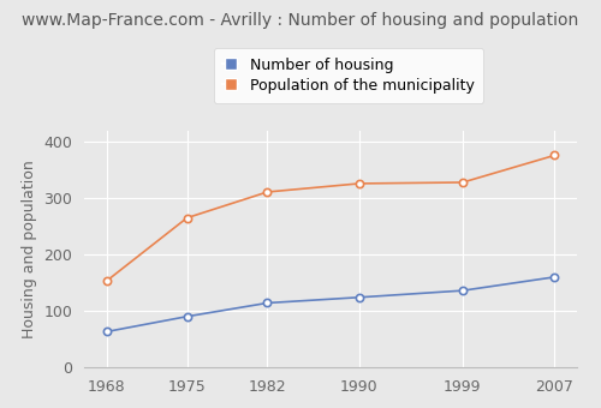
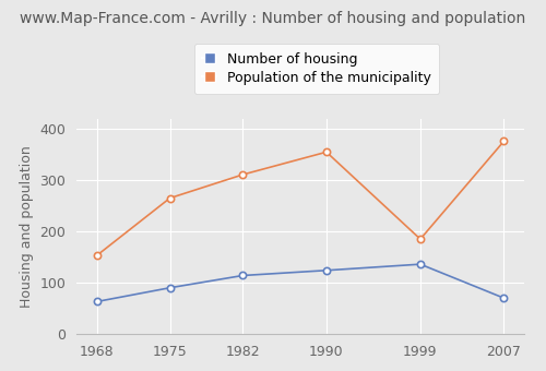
Population of the municipality/1990: 326 -> 355
Population of the municipality/1999: 328 -> 185
Number of housing/2007: 160 -> 70
